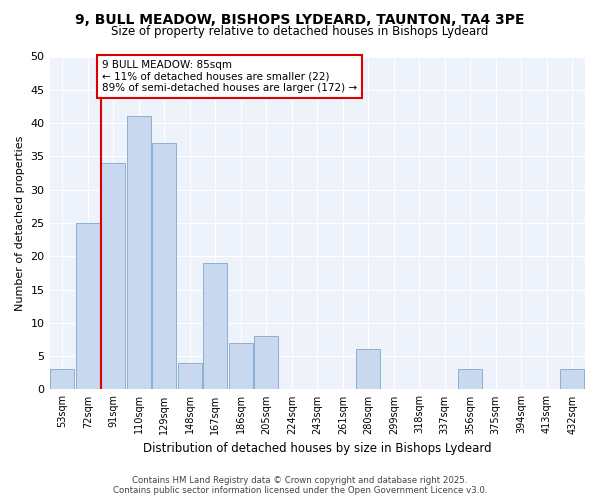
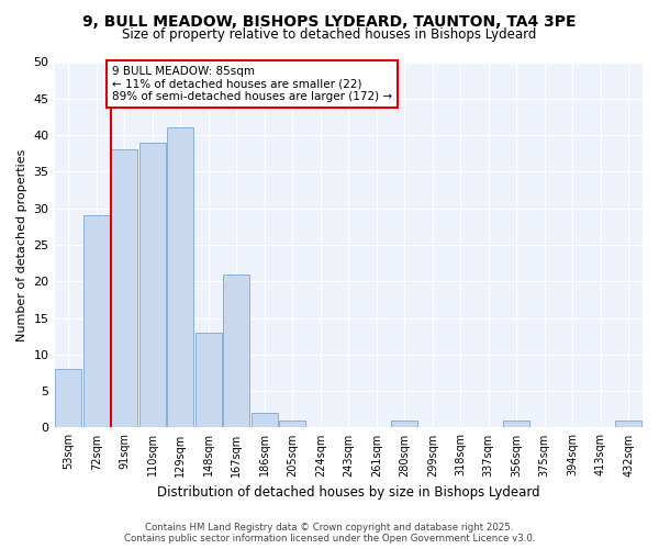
53sqm: 3 -> 8
72sqm: 25 -> 29
91sqm: 34 -> 38
110sqm: 41 -> 39
129sqm: 37 -> 41
148sqm: 4 -> 13
167sqm: 19 -> 21
186sqm: 7 -> 2
205sqm: 8 -> 1
280sqm: 6 -> 1
356sqm: 3 -> 1
432sqm: 3 -> 1
